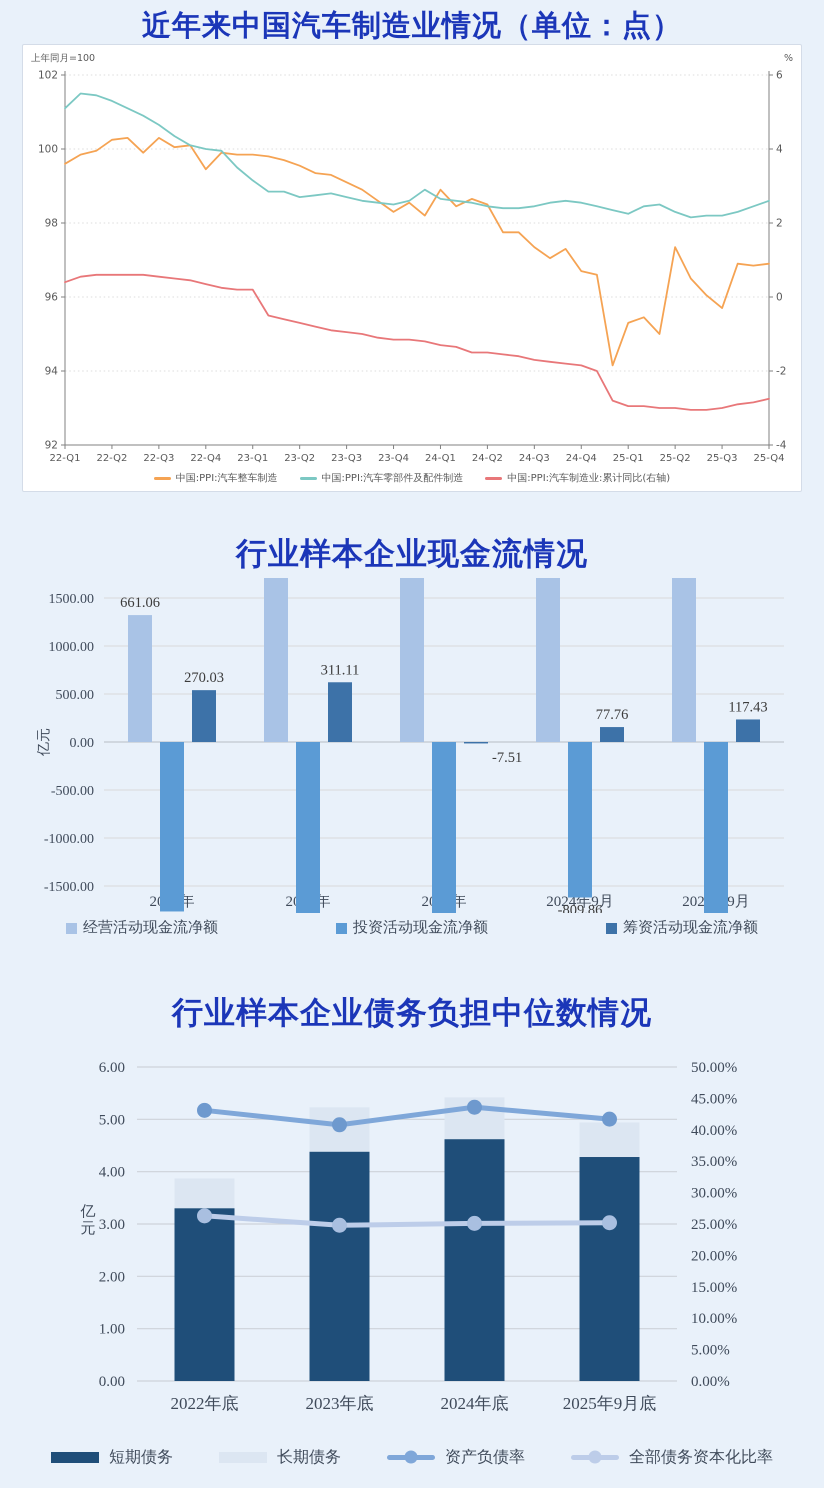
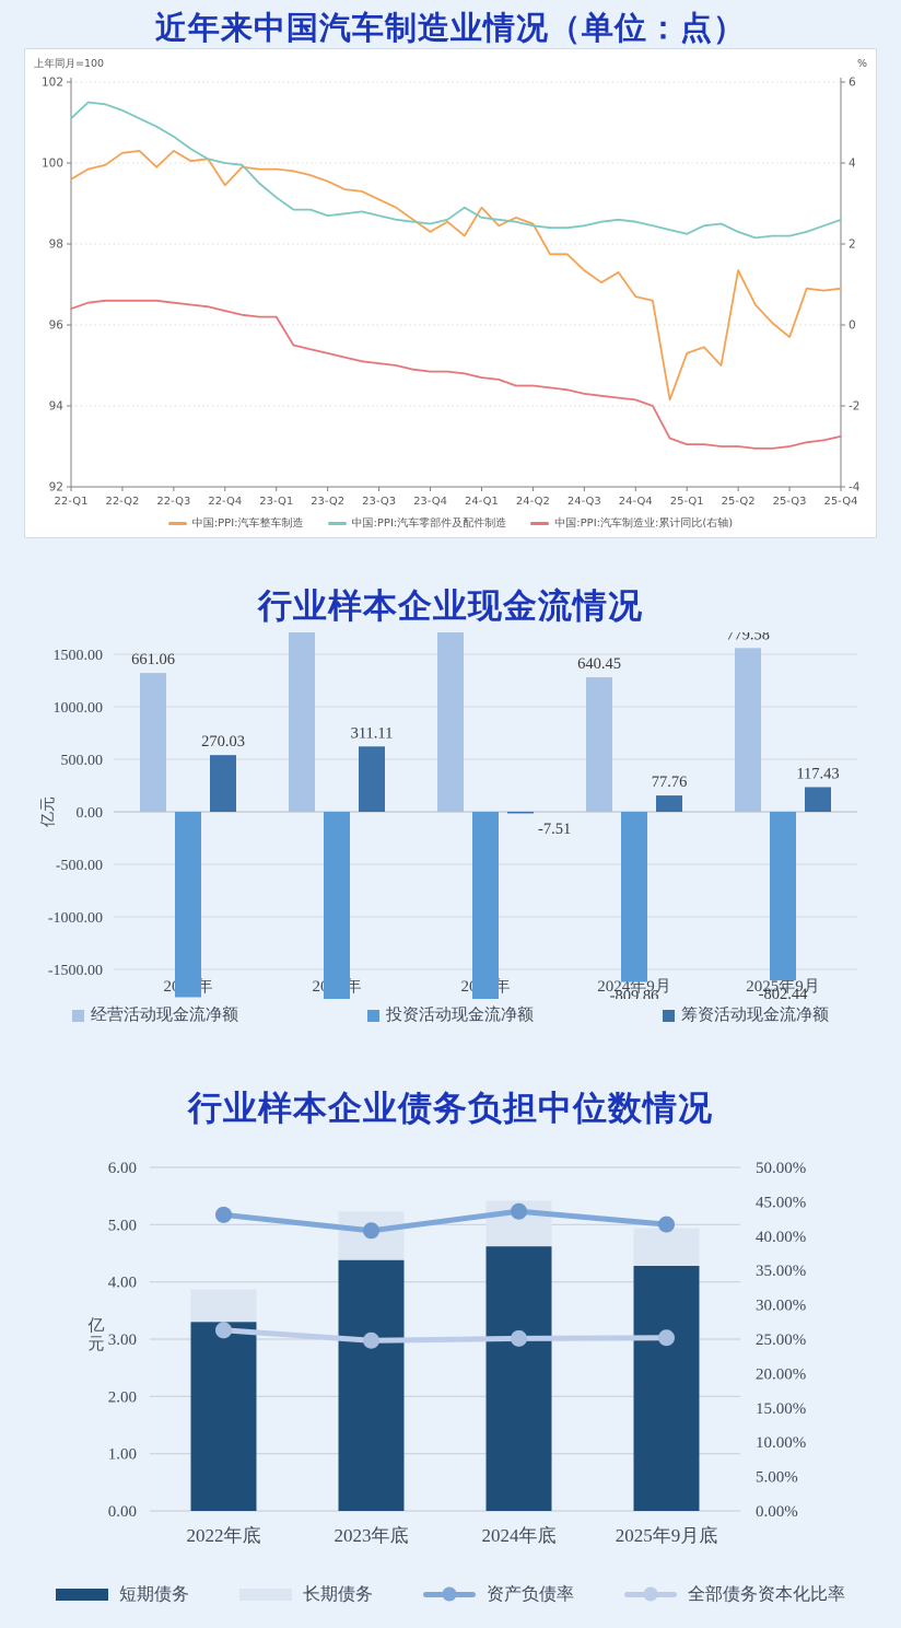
行业样本企业现金流情况/经营活动现金流净额/2024年9月: 1229.23 -> 640.45
行业样本企业现金流情况/经营活动现金流净额/2025年9月: 1043.59 -> 779.58
行业样本企业现金流情况/投资活动现金流净额/2025年9月: -1291.67 -> -802.44
